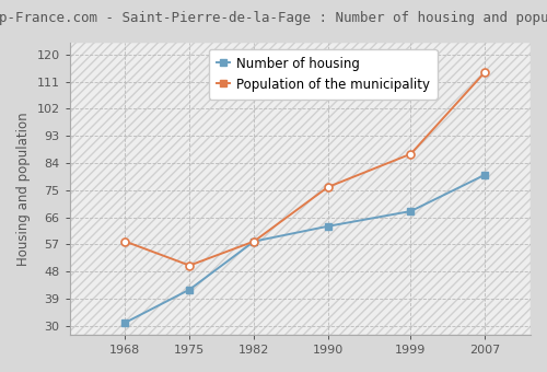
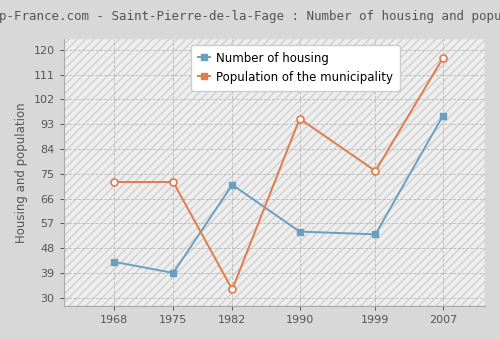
Number of housing/1968: 31 -> 43
Population of the municipality/1968: 58 -> 72
Number of housing/1975: 42 -> 39
Population of the municipality/1975: 50 -> 72
Number of housing/1982: 58 -> 71
Population of the municipality/1982: 58 -> 33
Number of housing/1990: 63 -> 54
Population of the municipality/1990: 76 -> 95
Number of housing/1999: 68 -> 53
Population of the municipality/1999: 87 -> 76
Number of housing/2007: 80 -> 96
Population of the municipality/2007: 114 -> 117
